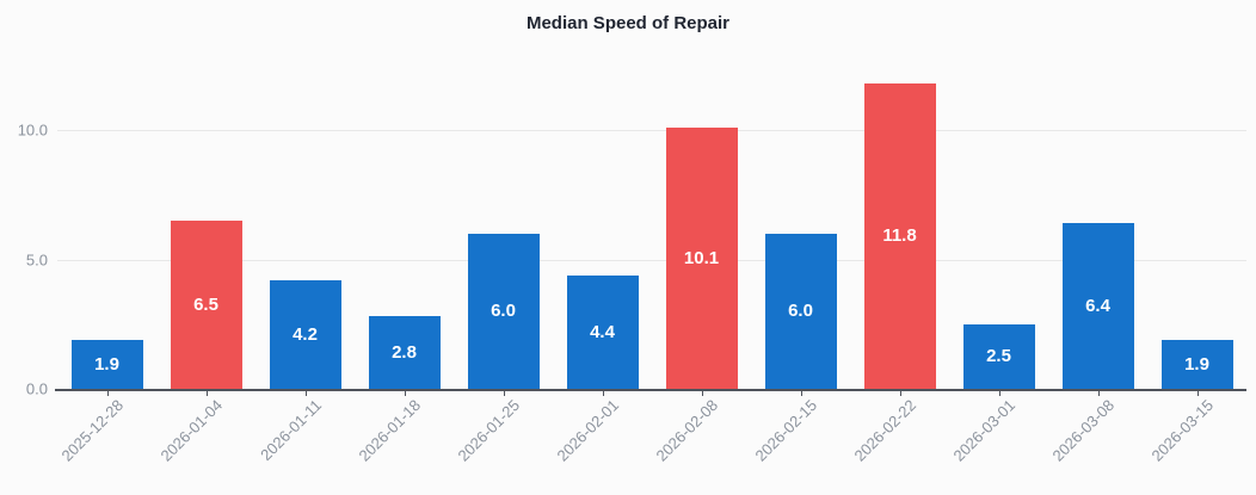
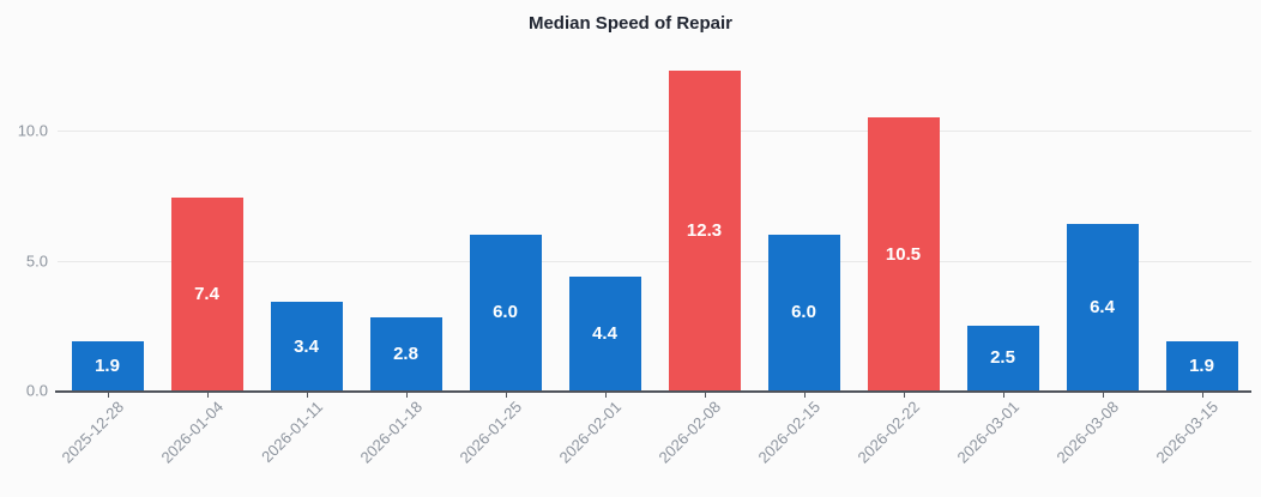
2026-01-04: 6.5 -> 7.4
2026-01-11: 4.2 -> 3.4
2026-02-08: 10.1 -> 12.3
2026-02-22: 11.8 -> 10.5
